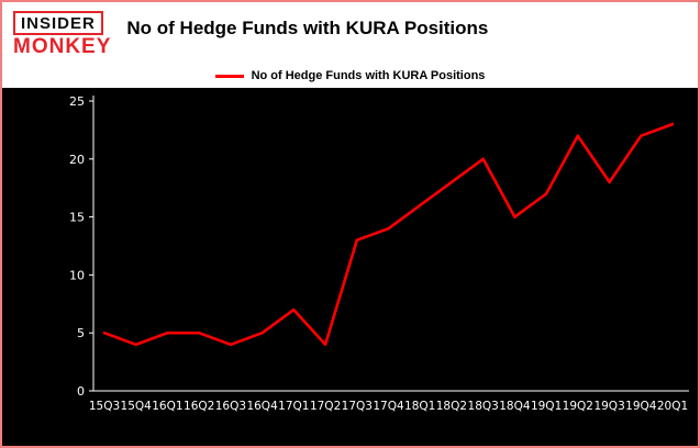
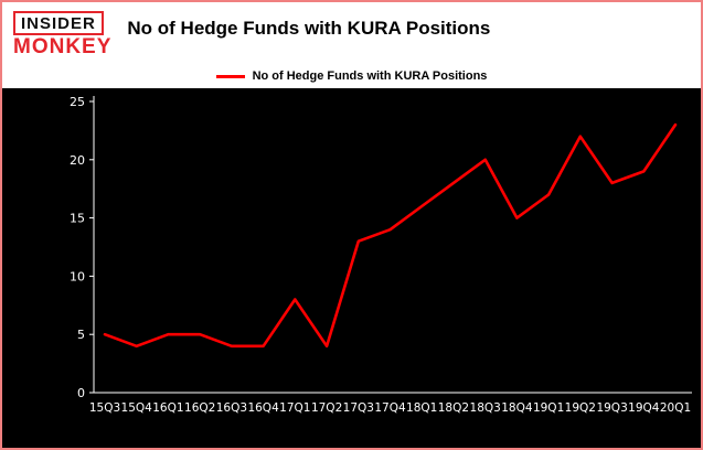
16Q4: 5 -> 4
17Q1: 7 -> 8
19Q4: 22 -> 19
